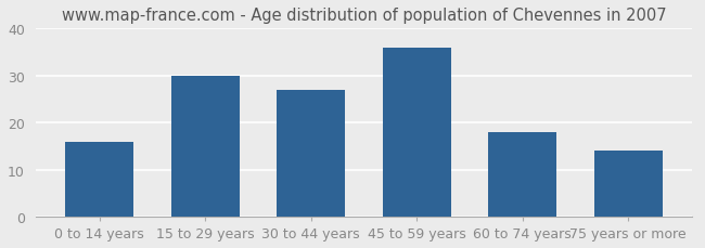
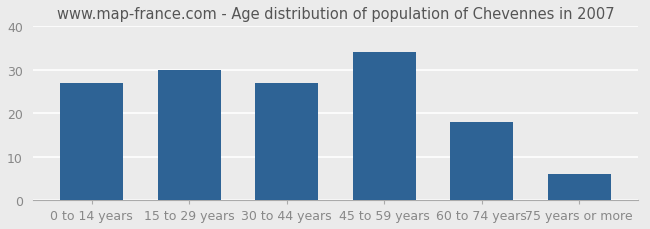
0 to 14 years: 16 -> 27
45 to 59 years: 36 -> 34
75 years or more: 14 -> 6
